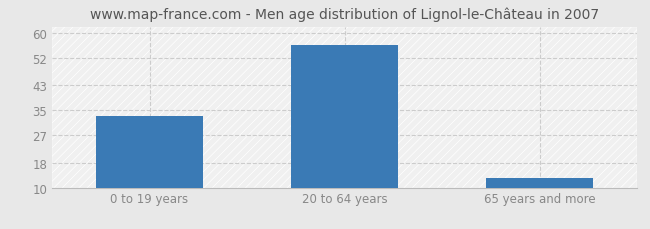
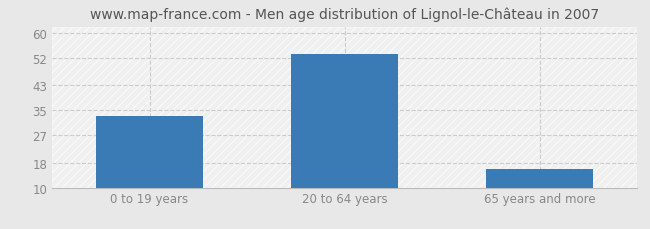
20 to 64 years: 56 -> 53
65 years and more: 13 -> 16
